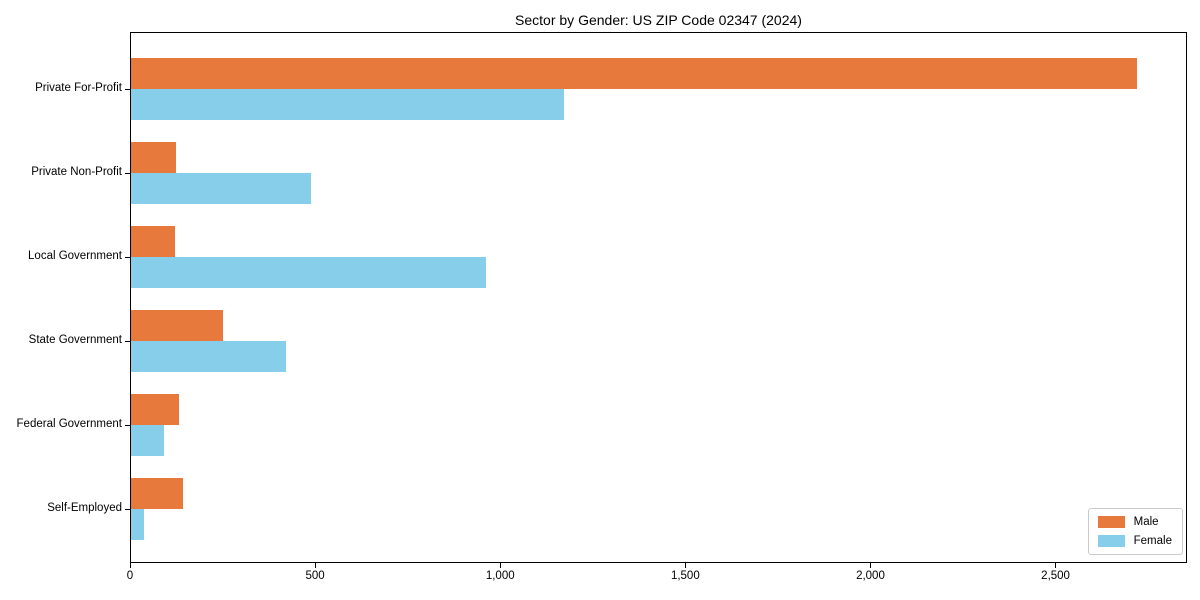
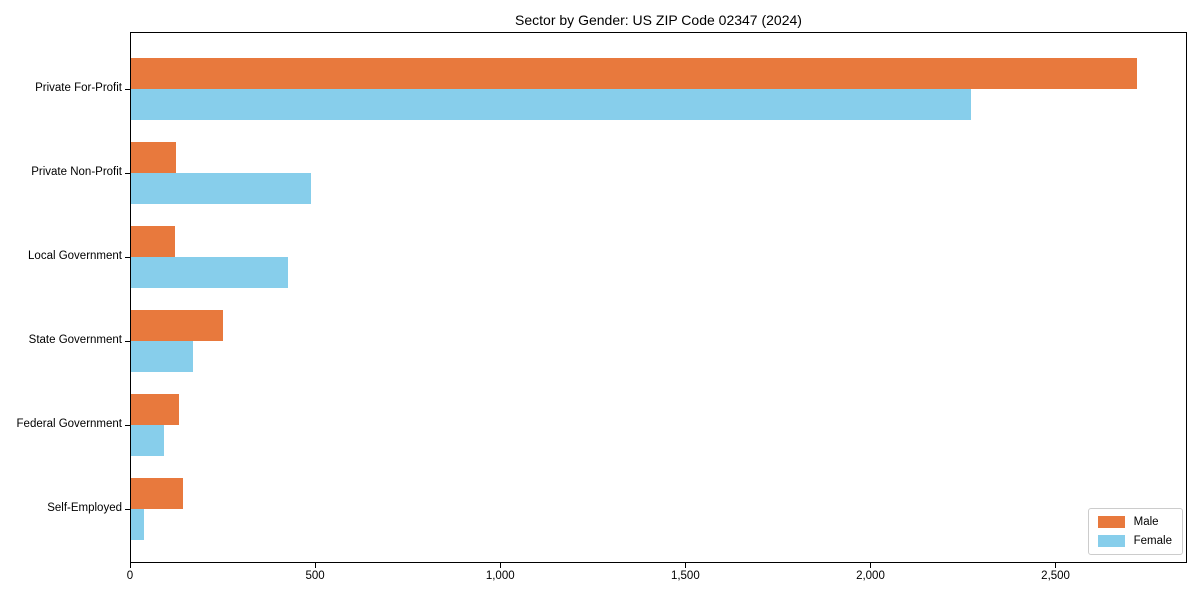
Female/Private For-Profit: 1170 -> 2270
Female/Local Government: 960 -> 420
Female/State Government: 420 -> 170
